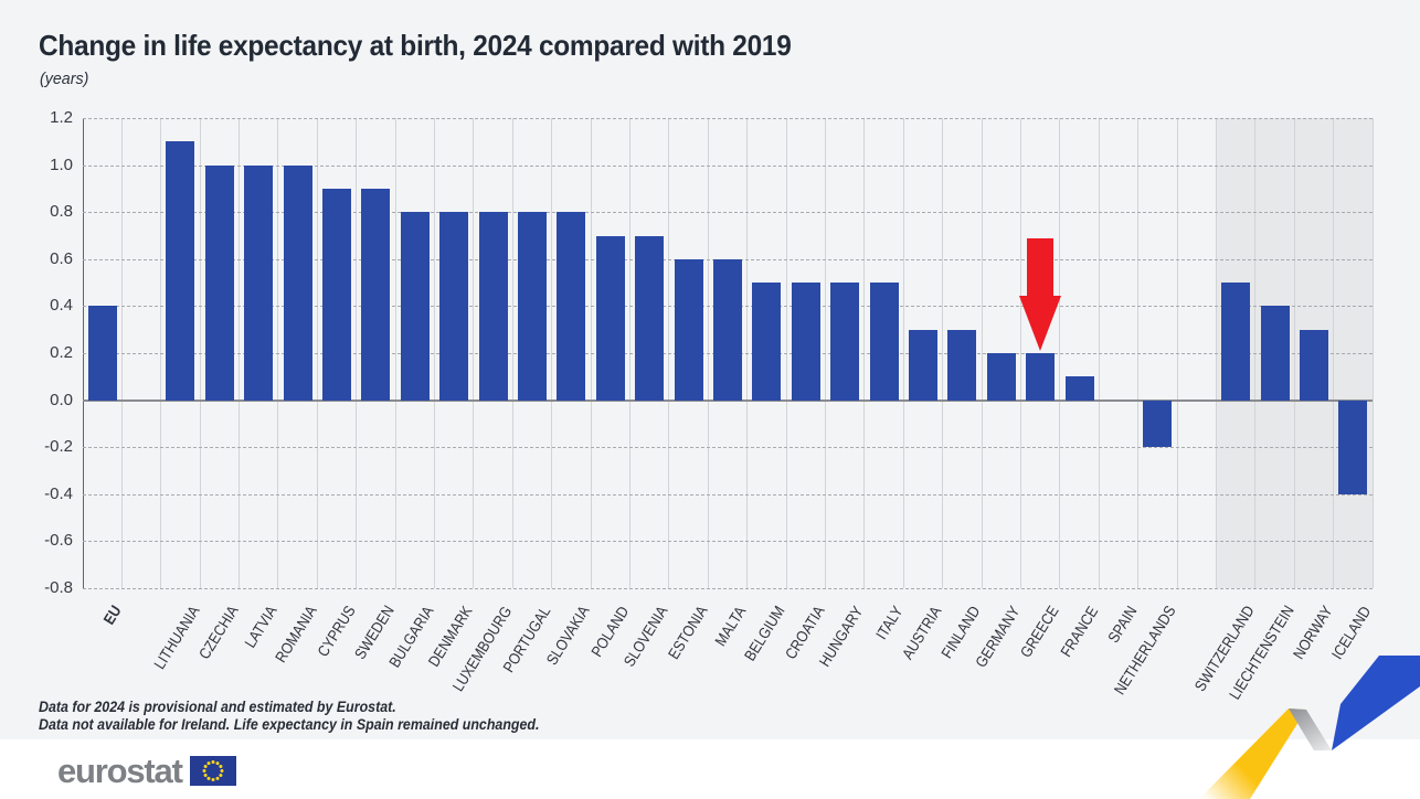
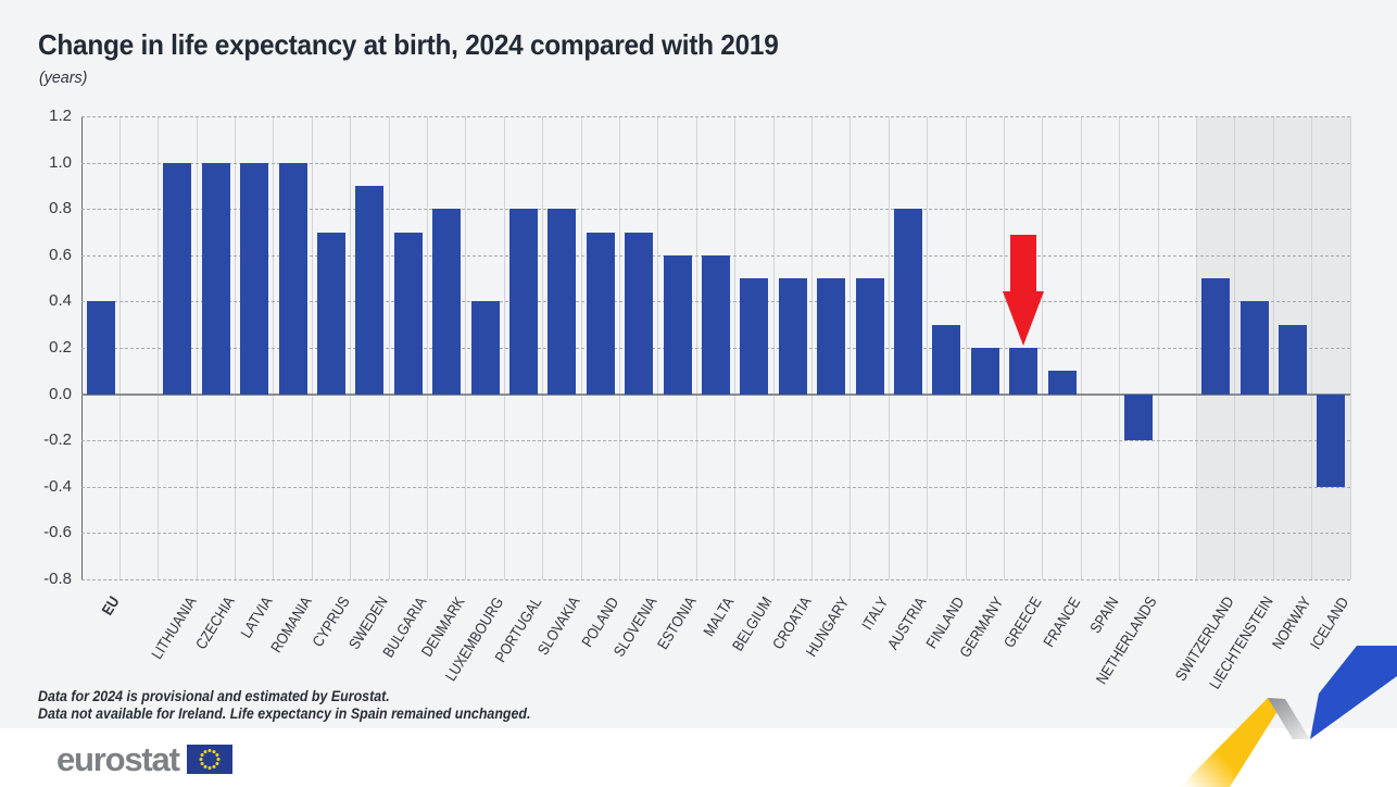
LITHUANIA: 1.1 -> 1.0
CYPRUS: 0.9 -> 0.7
BULGARIA: 0.8 -> 0.7
LUXEMBOURG: 0.8 -> 0.4
AUSTRIA: 0.3 -> 0.8
